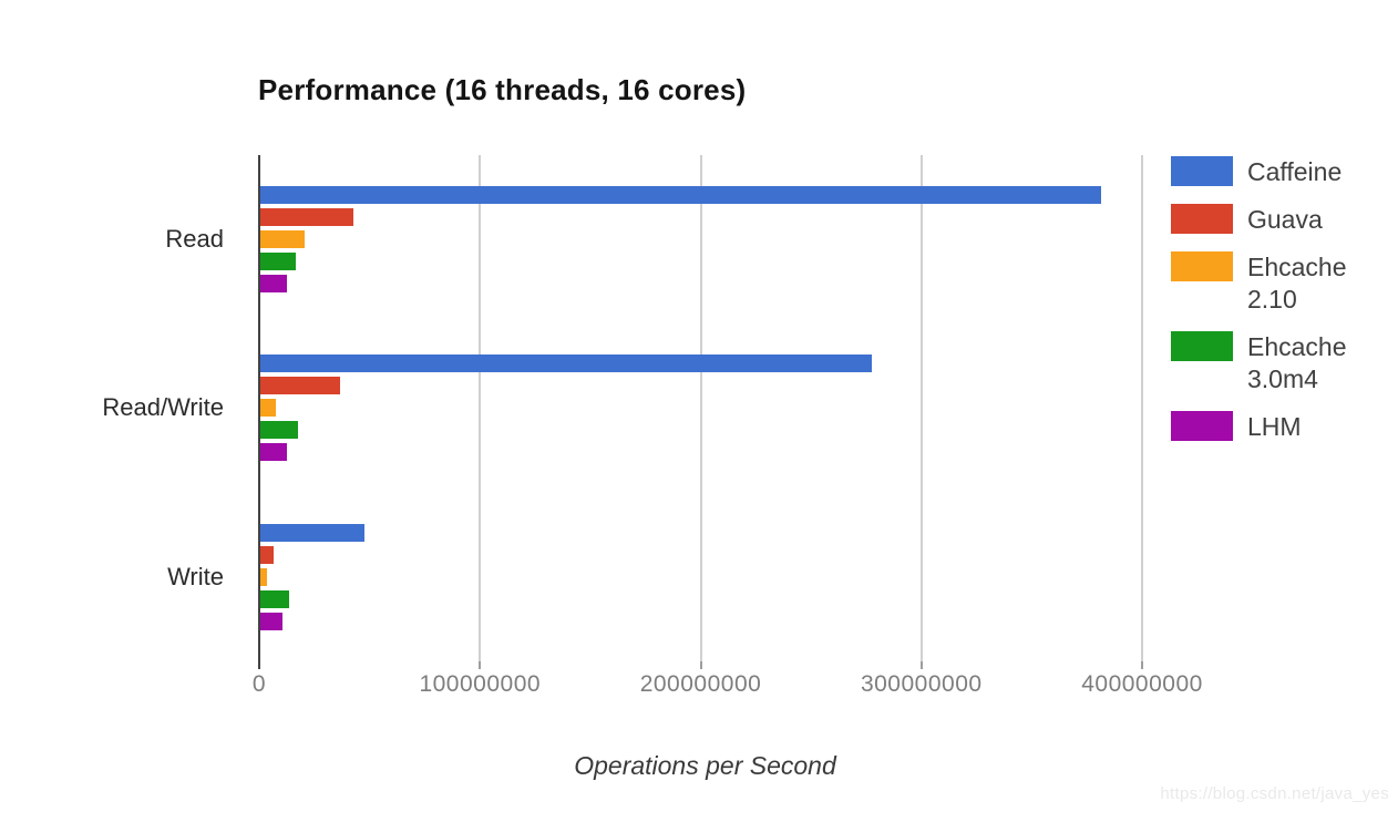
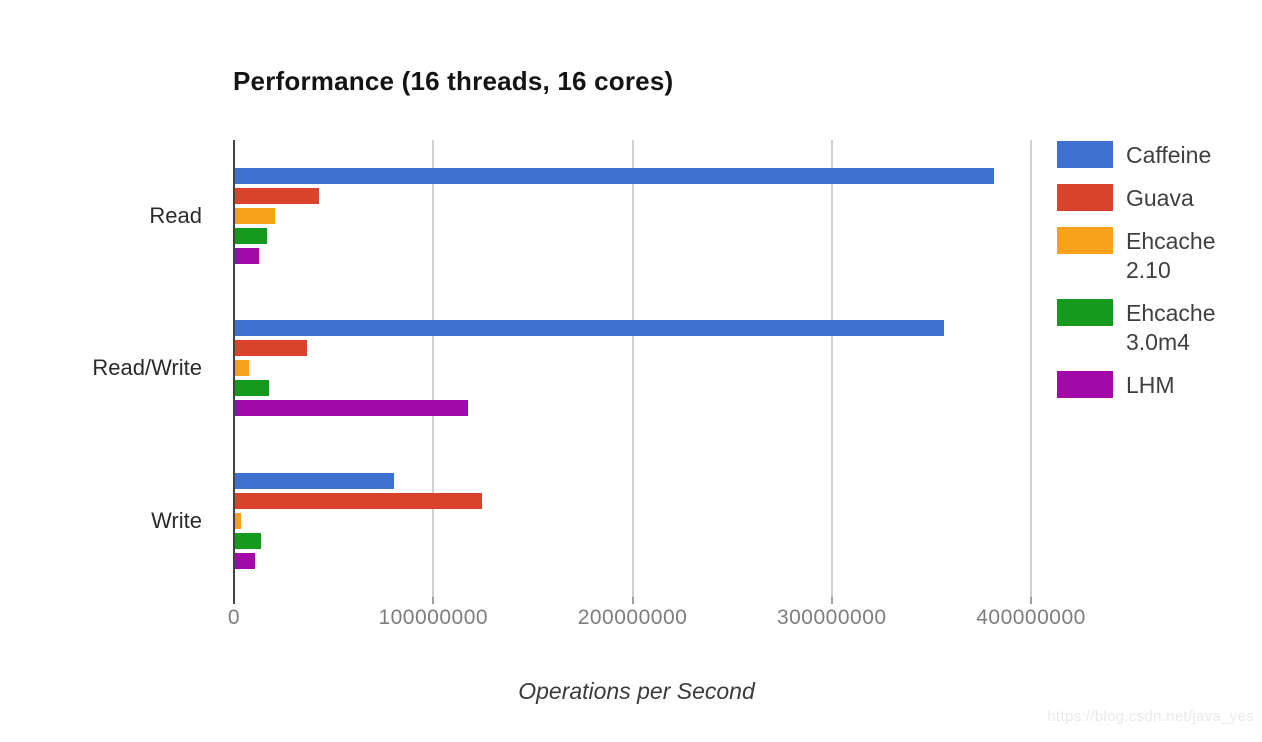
Caffeine/Read/Write: 278000000 -> 357000000
LHM/Read/Write: 13000000 -> 118000000
Caffeine/Write: 48000000 -> 81000000
Guava/Write: 7000000 -> 125000000
